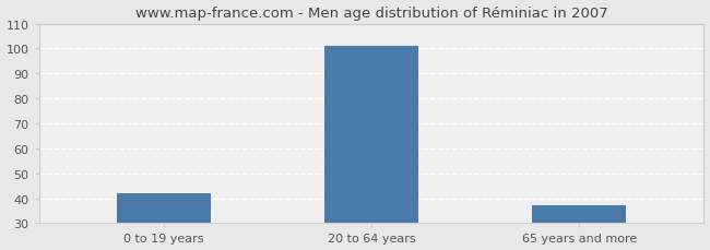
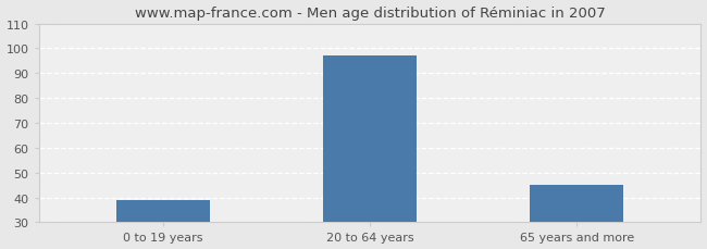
0 to 19 years: 42 -> 39
20 to 64 years: 101 -> 97
65 years and more: 37 -> 45
